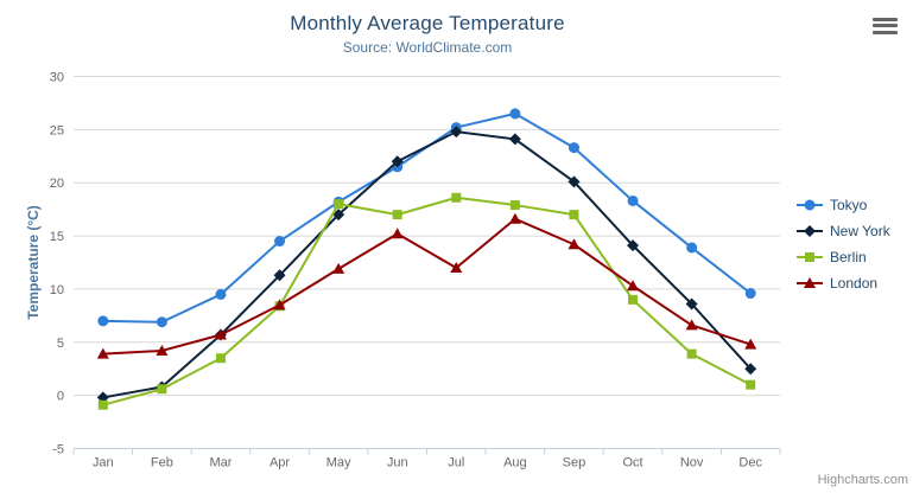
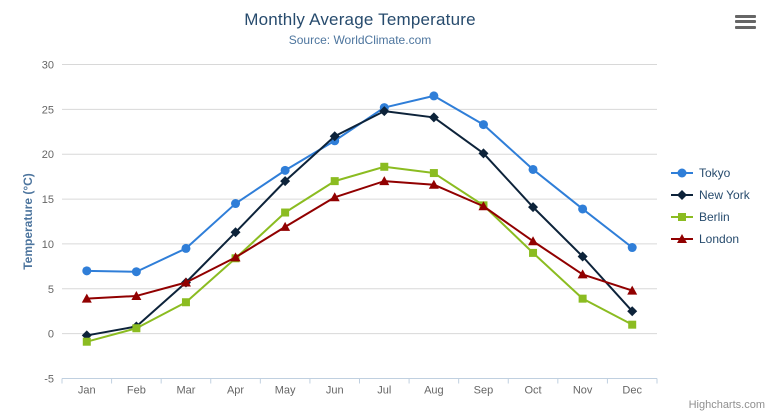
Berlin/May: 18 -> 14
London/Jul: 12 -> 17
Berlin/Sep: 17 -> 14
